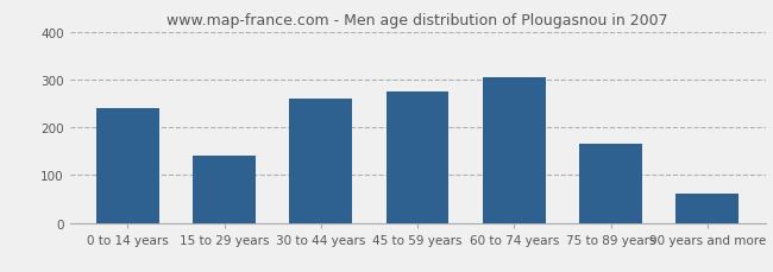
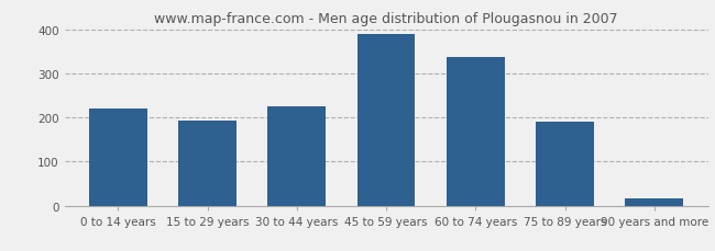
0 to 14 years: 240 -> 220
15 to 29 years: 140 -> 193
30 to 44 years: 260 -> 225
45 to 59 years: 275 -> 388
60 to 74 years: 305 -> 336
75 to 89 years: 165 -> 190
90 years and more: 60 -> 17
